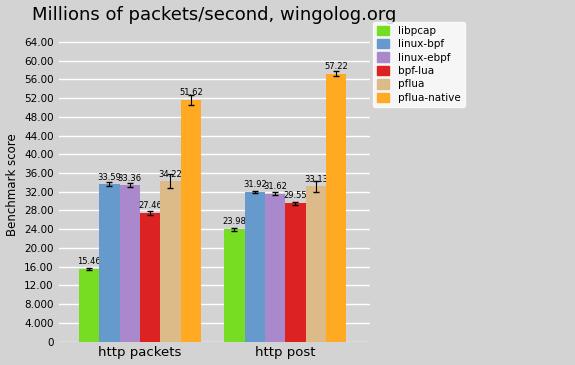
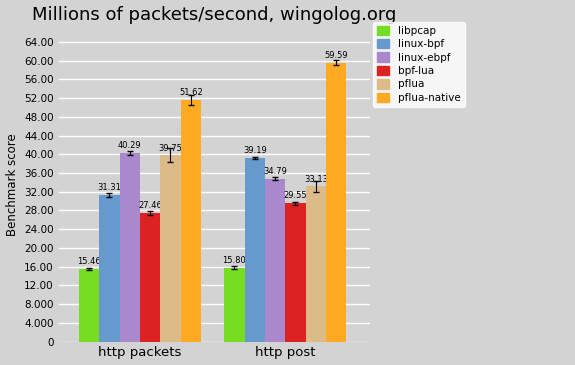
linux-bpf/http packets: 33.59 -> 31.31
linux-ebpf/http packets: 33.36 -> 40.29
pflua/http packets: 34.22 -> 39.75
libpcap/http post: 23.98 -> 15.80
linux-bpf/http post: 31.92 -> 39.19
linux-ebpf/http post: 31.62 -> 34.79
pflua-native/http post: 57.22 -> 59.59
